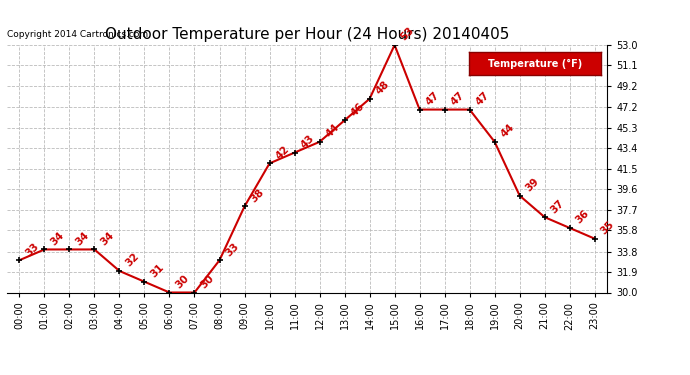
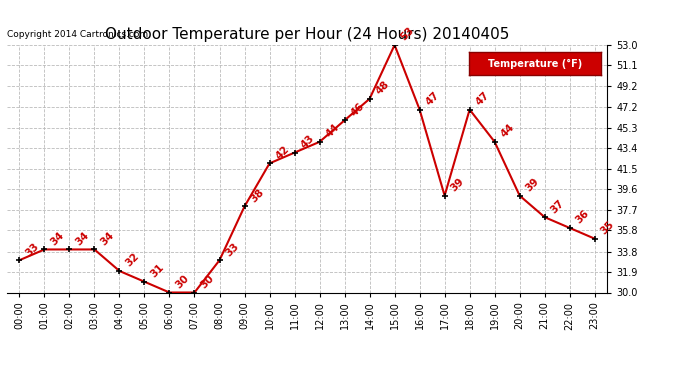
17:00: 47 -> 39
